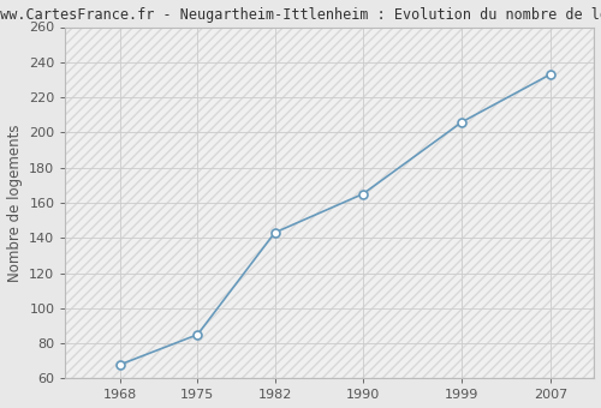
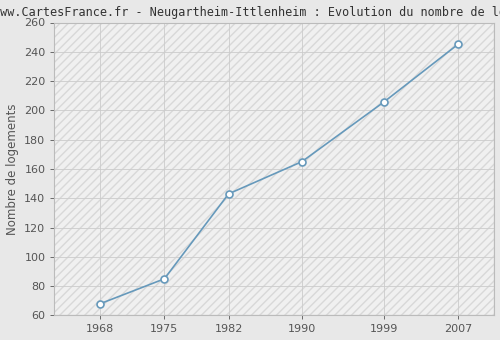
2007: 233 -> 245
